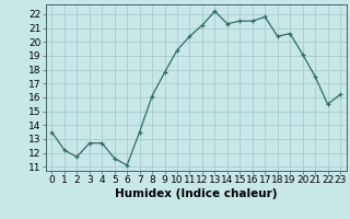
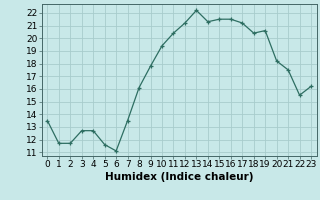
1: 12.2 -> 11.7
17: 21.8 -> 21.2
20: 19.1 -> 18.2
